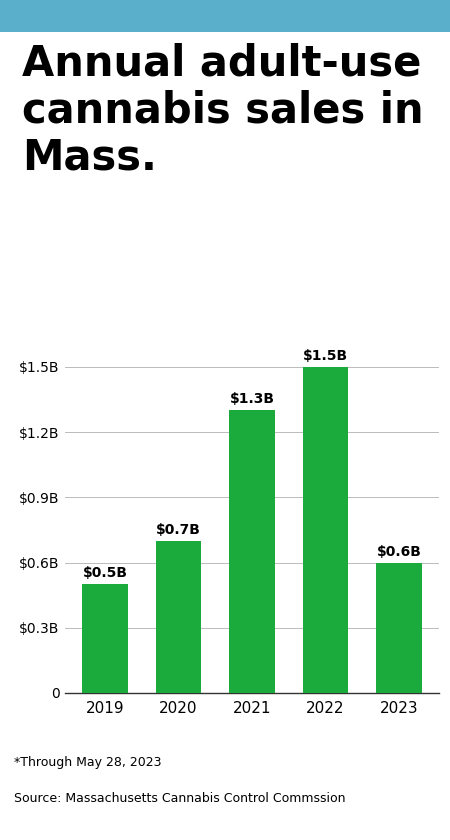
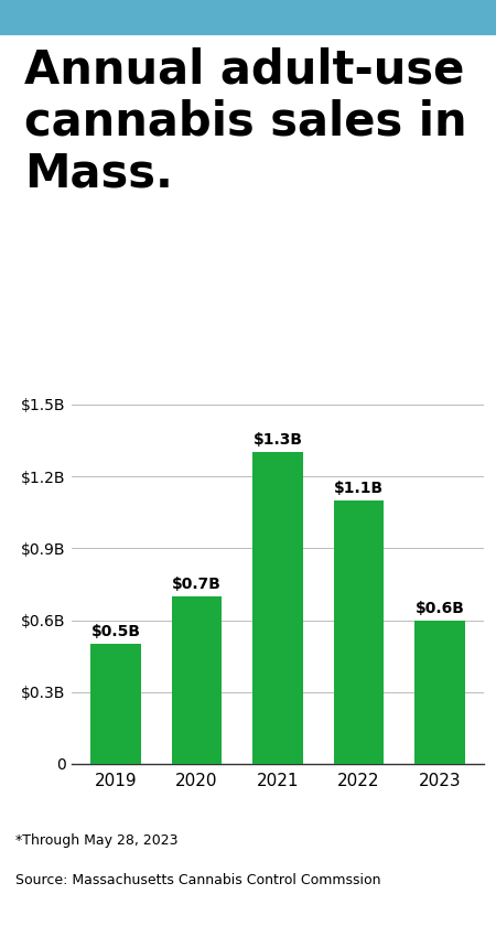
2022: $1.5B -> $1.1B
